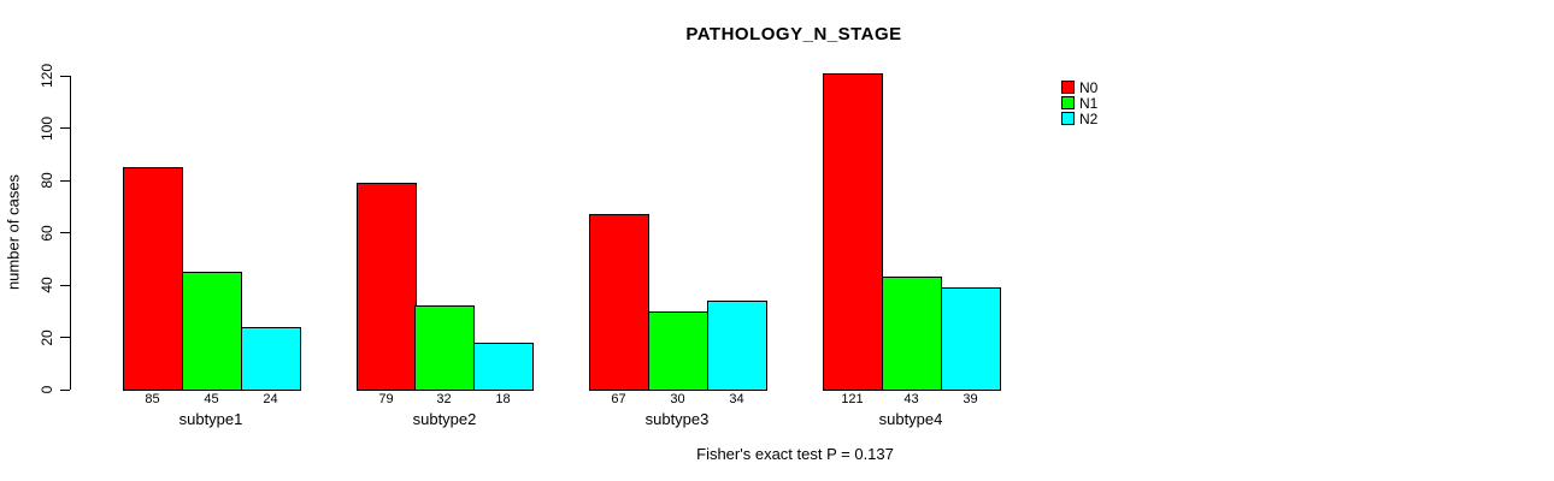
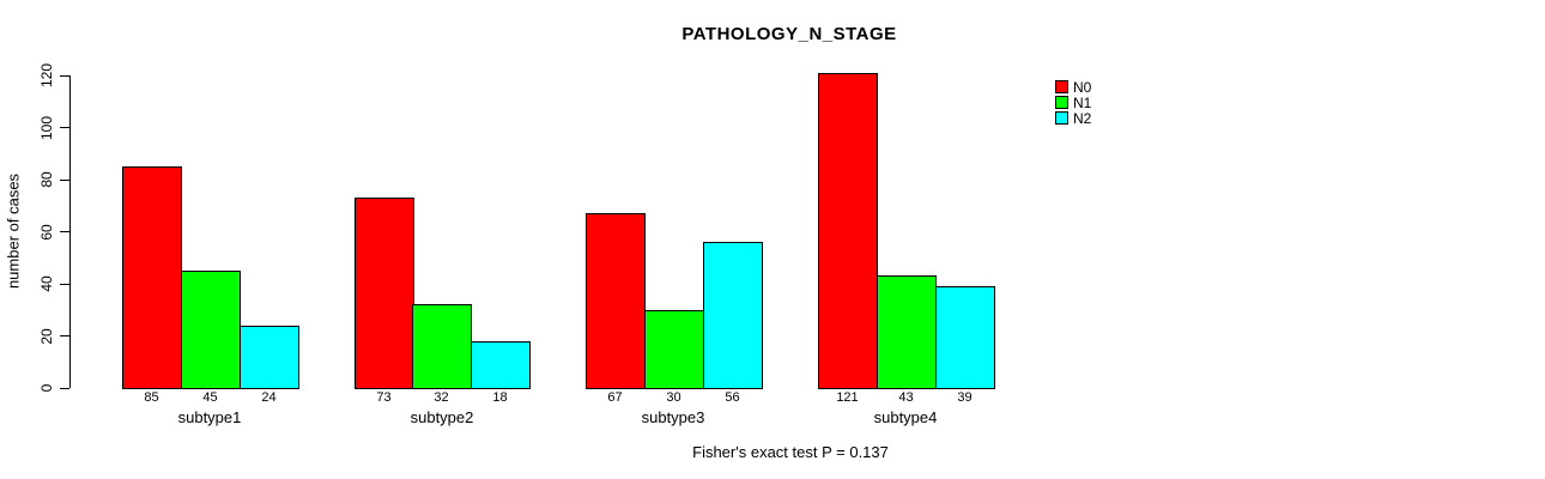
N0/subtype2: 79 -> 73
N2/subtype3: 34 -> 56
